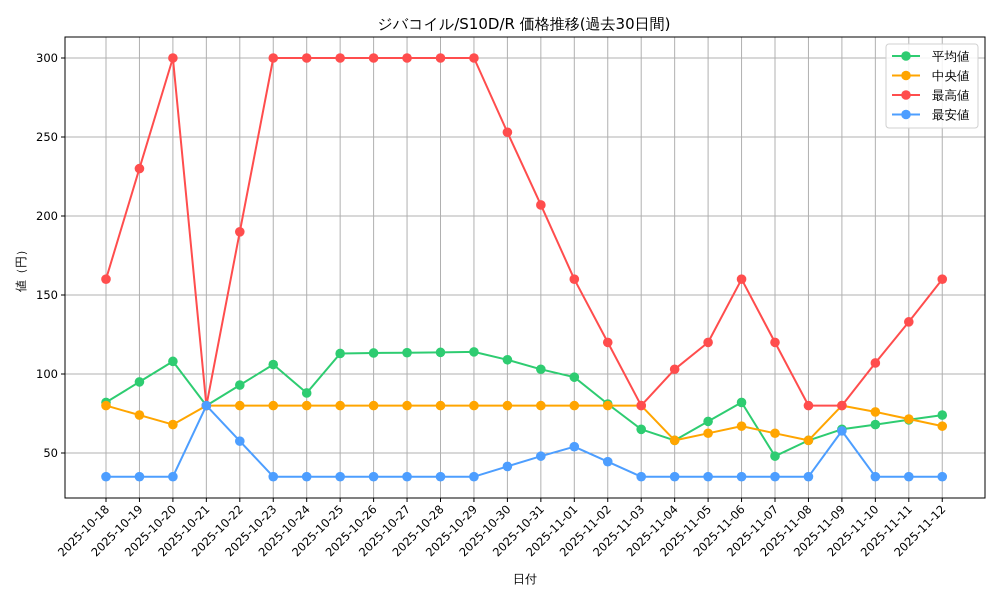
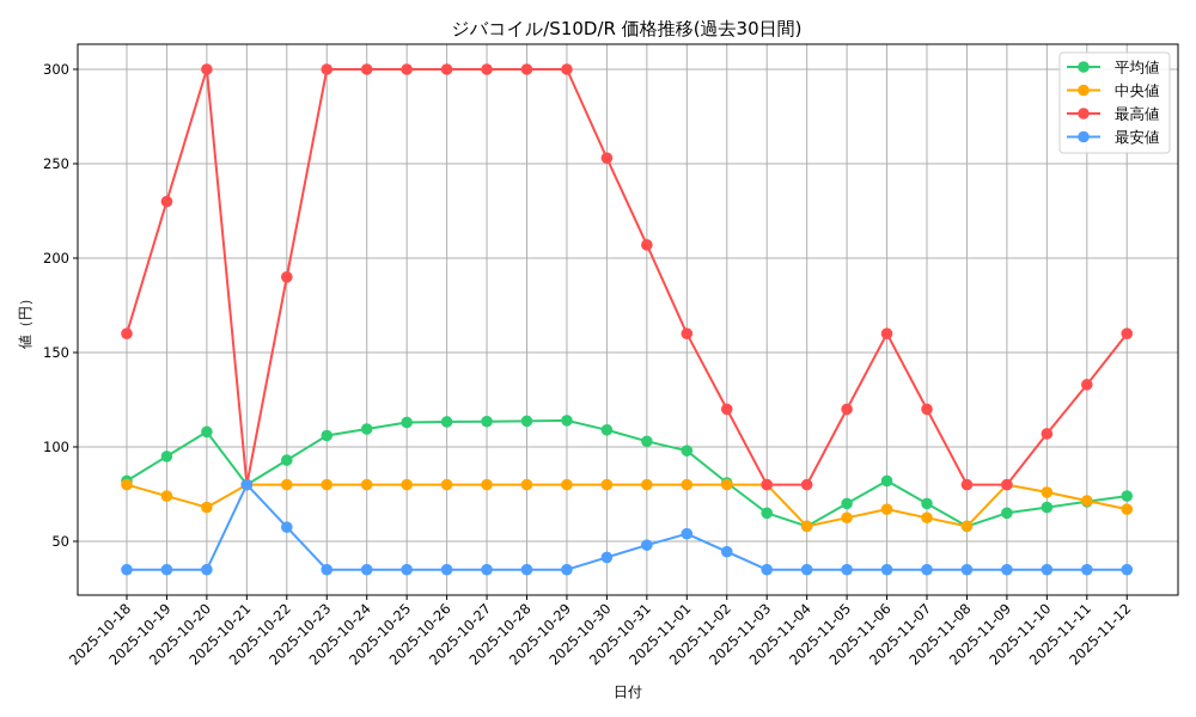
平均値/2025-10-24: 88 -> 110
最高値/2025-11-04: 103 -> 80
平均値/2025-11-07: 48 -> 70
最安値/2025-11-09: 64 -> 35
